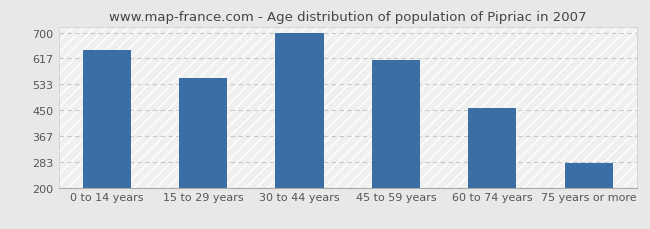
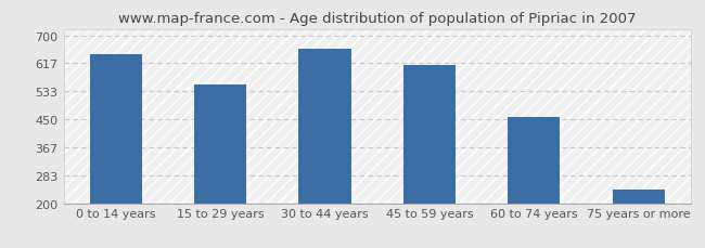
30 to 44 years: 700 -> 660
75 years or more: 280 -> 240
